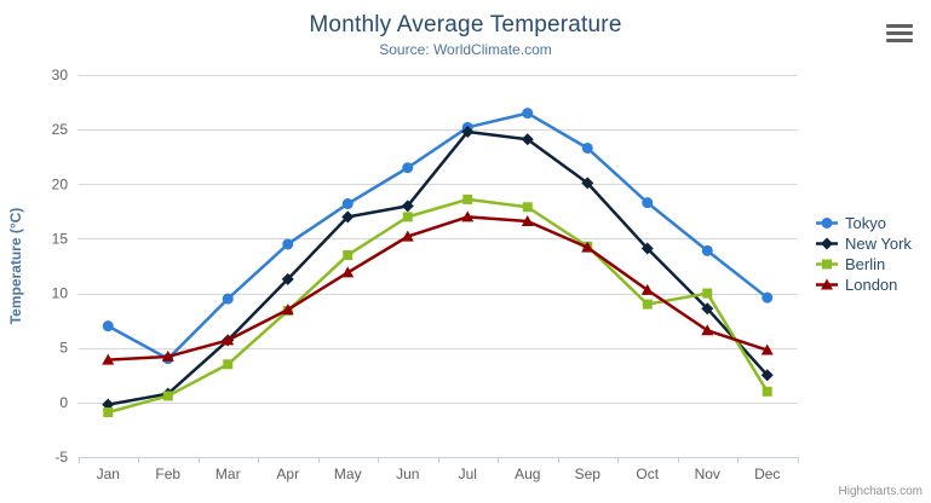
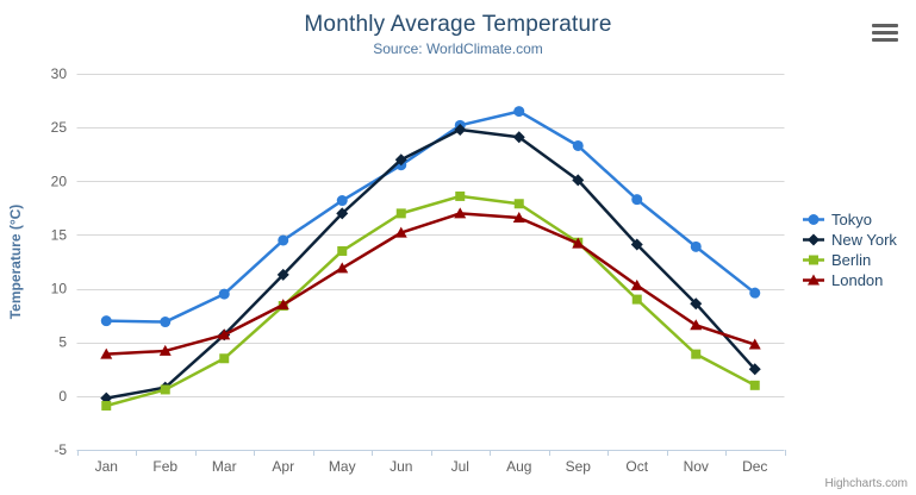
Tokyo/Feb: 4 -> 7
New York/Jun: 18 -> 22
Berlin/Nov: 10 -> 4
